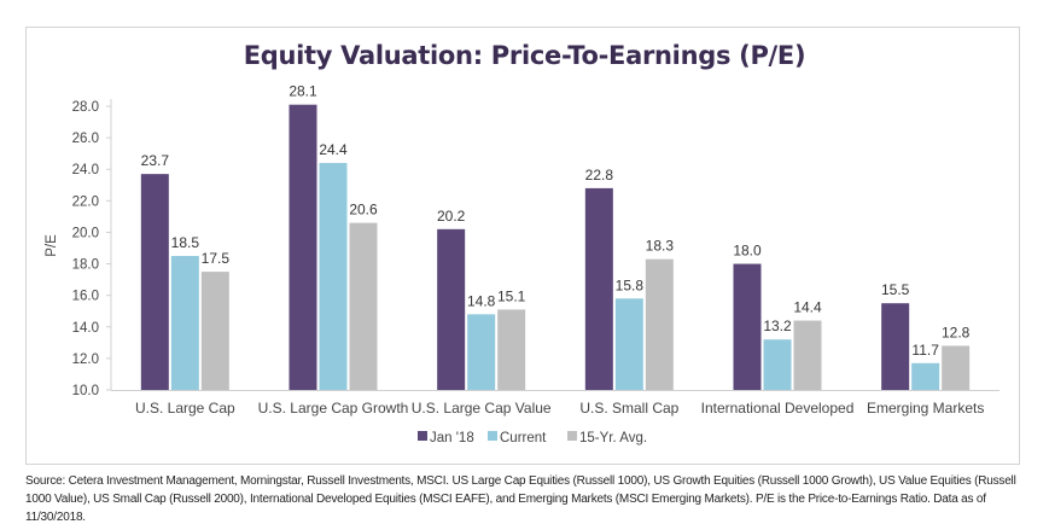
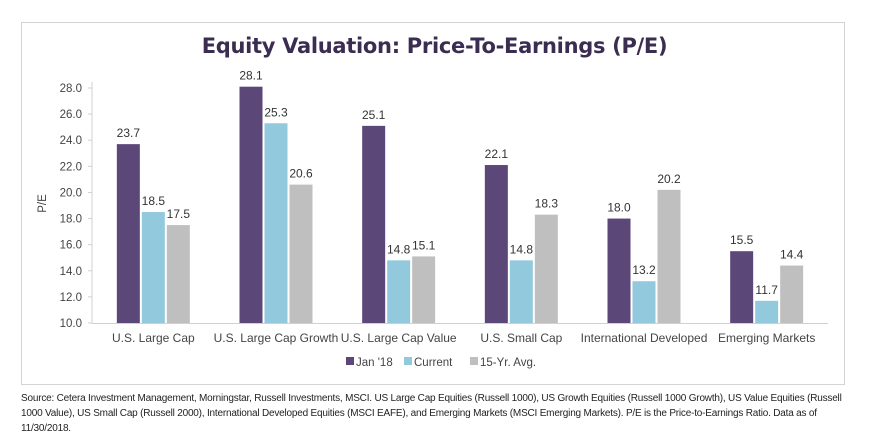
Current/U.S. Large Cap Growth: 24.4 -> 25.3
Jan '18/U.S. Large Cap Value: 20.2 -> 25.1
Jan '18/U.S. Small Cap: 22.8 -> 22.1
Current/U.S. Small Cap: 15.8 -> 14.8
15-Yr. Avg./International Developed: 14.4 -> 20.2
15-Yr. Avg./Emerging Markets: 12.8 -> 14.4
